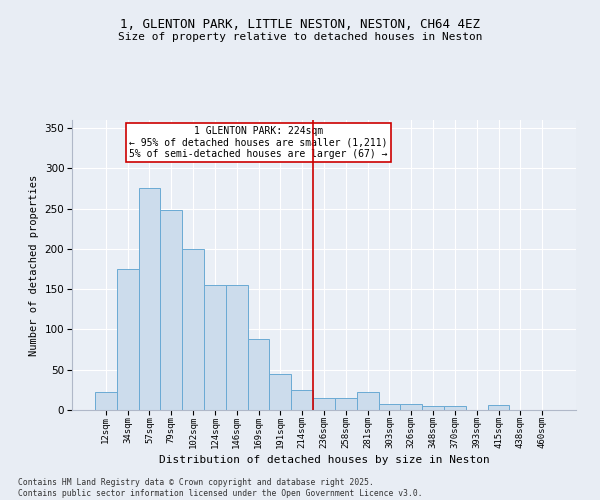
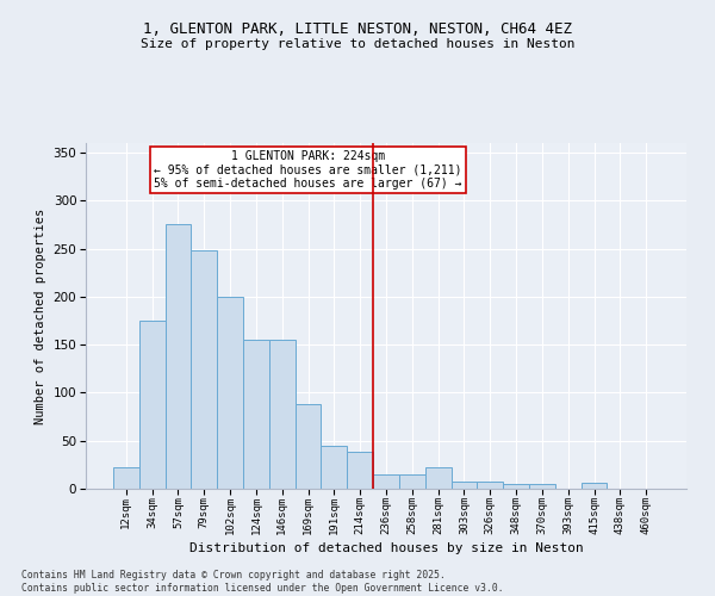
214sqm: 25 -> 38
